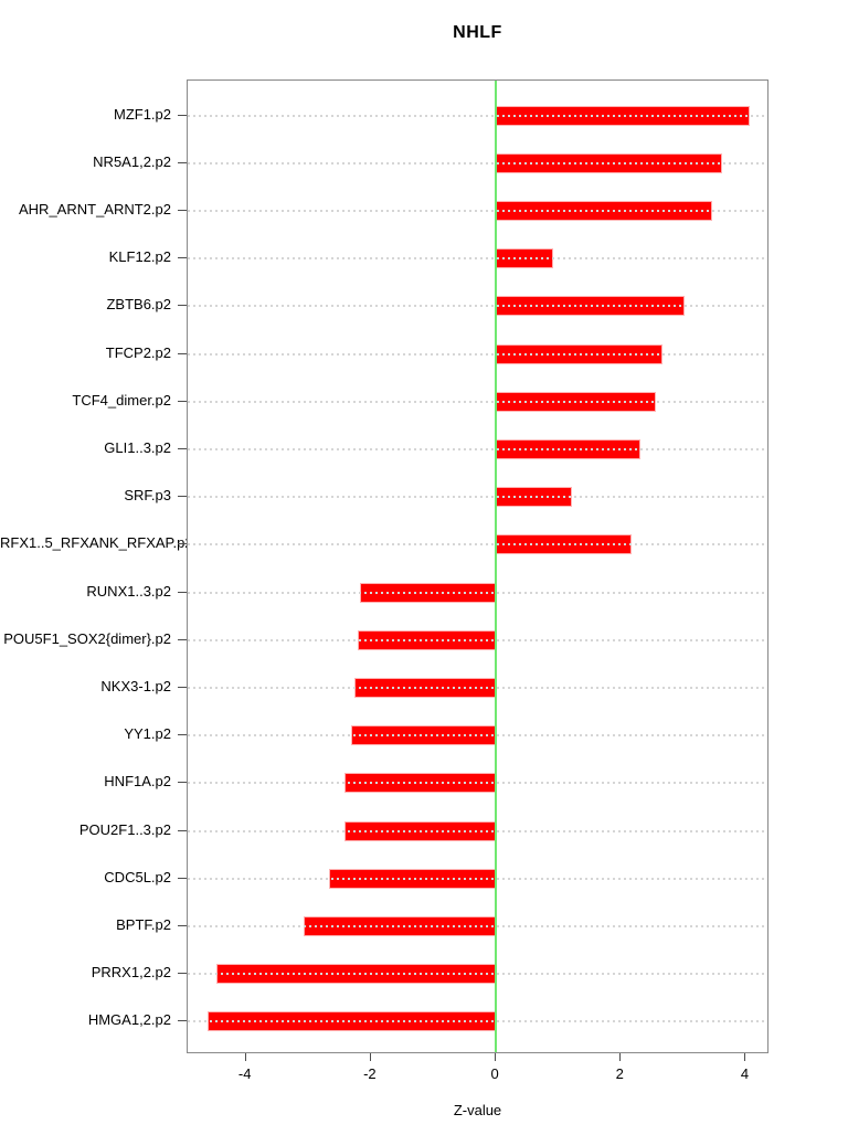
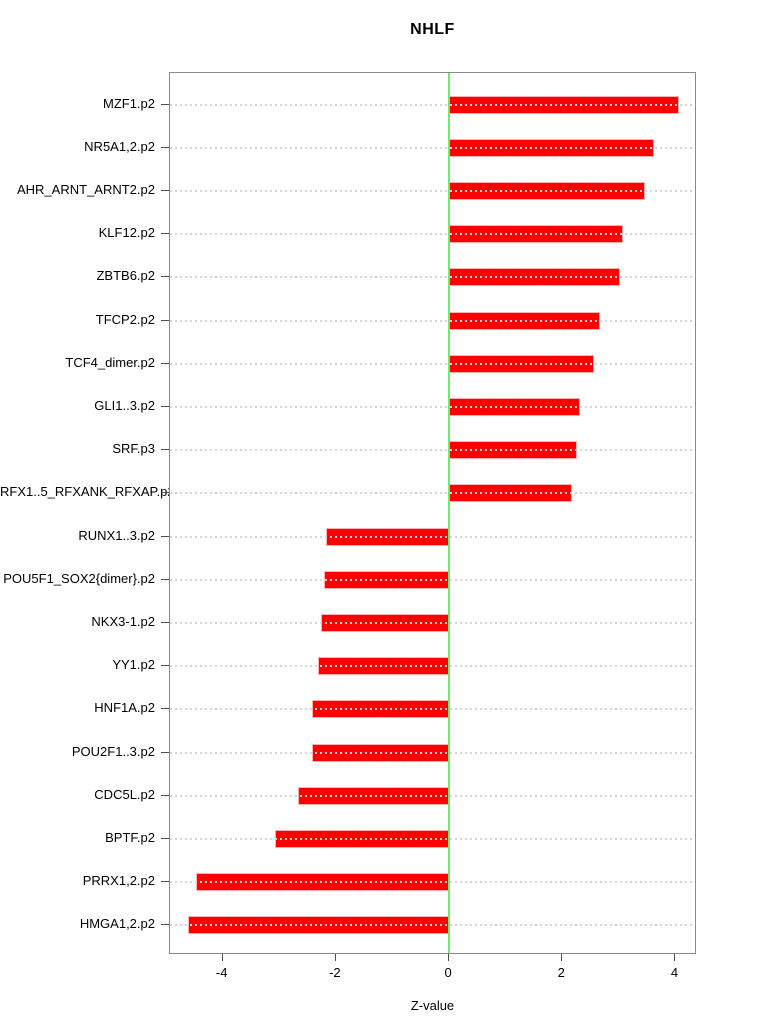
KLF12.p2: 0.9 -> 3.0
SRF.p3: 1.2 -> 2.2
